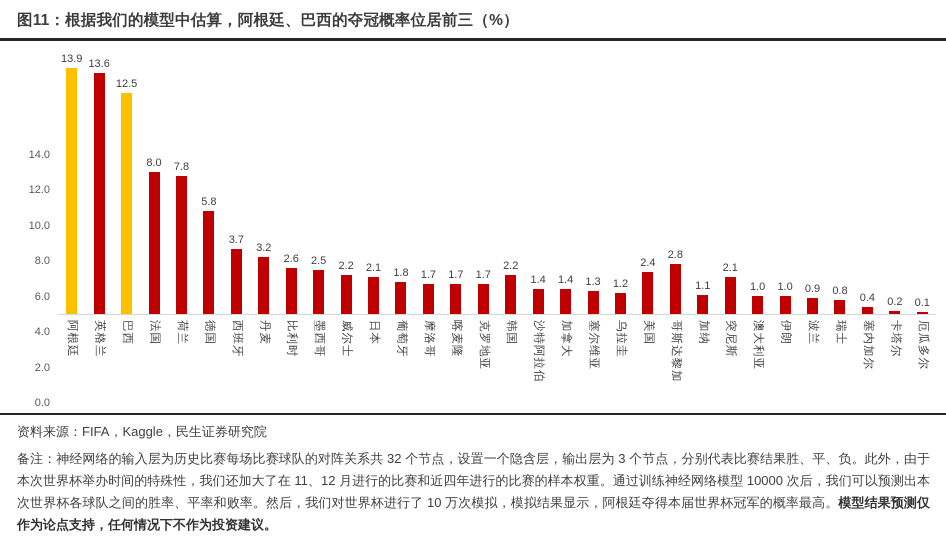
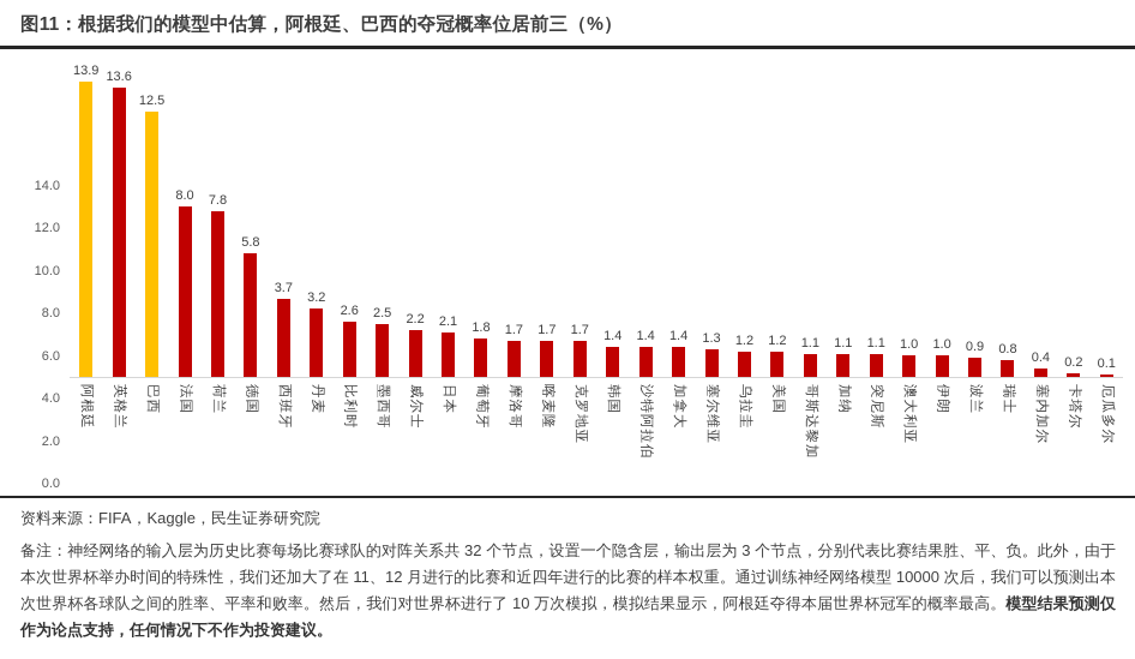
韩国: 2.2 -> 1.4
美国: 2.4 -> 1.2
哥斯达黎加: 2.8 -> 1.1
突尼斯: 2.1 -> 1.1
